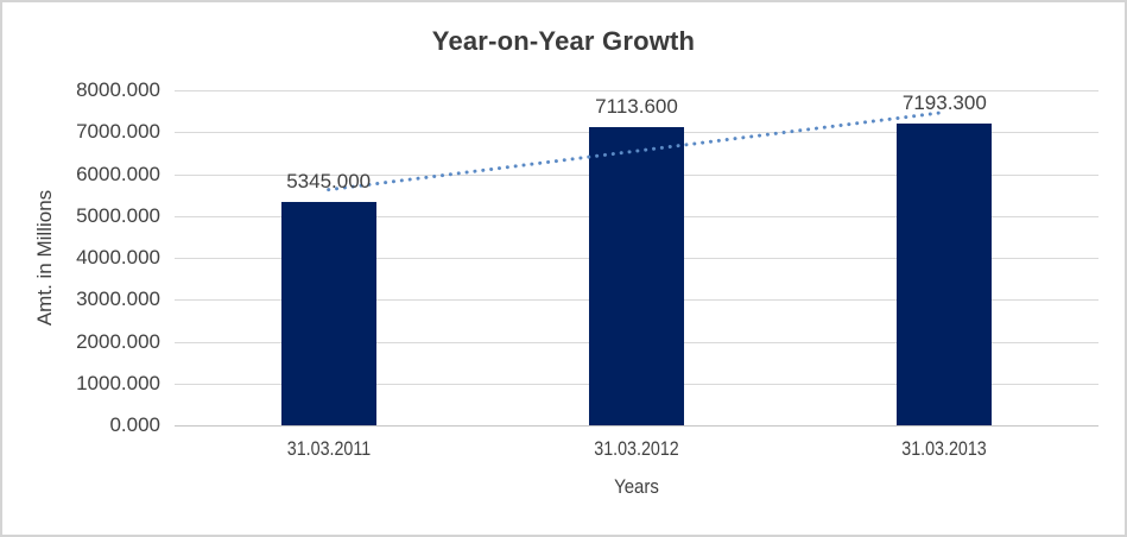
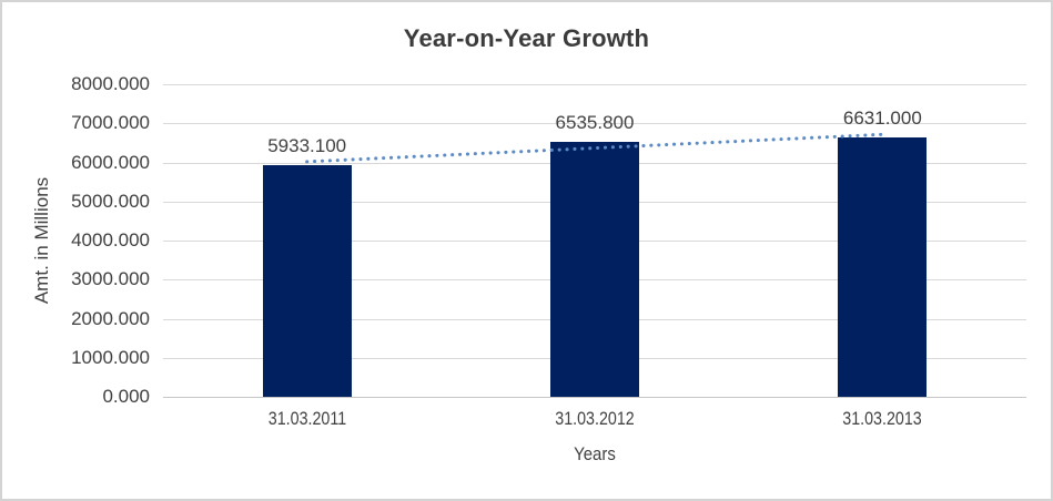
31.03.2011: 5345.000 -> 5933.100
31.03.2012: 7113.600 -> 6535.800
31.03.2013: 7193.300 -> 6631.000
